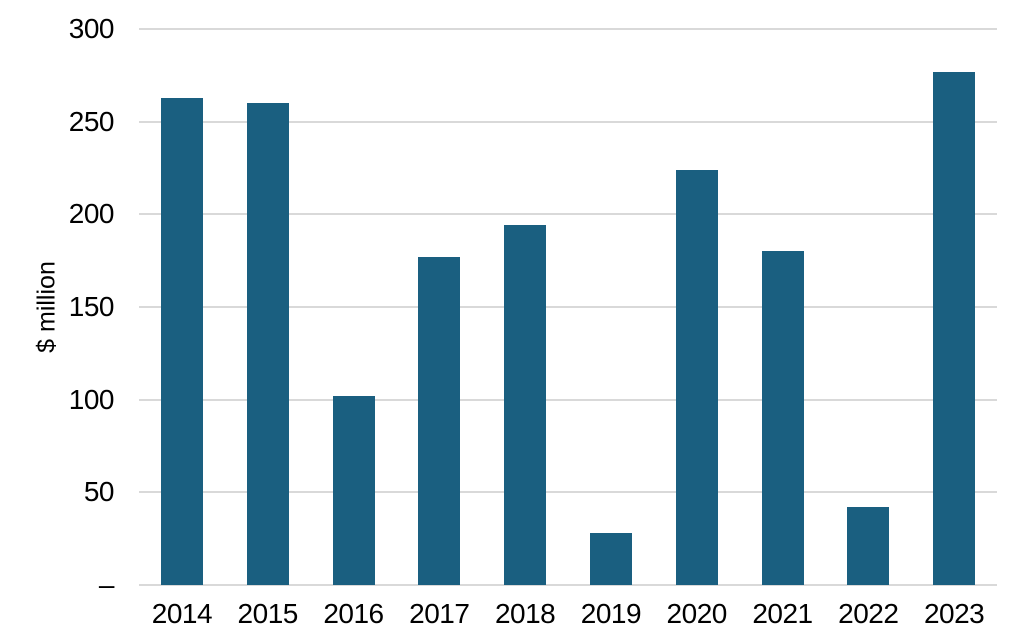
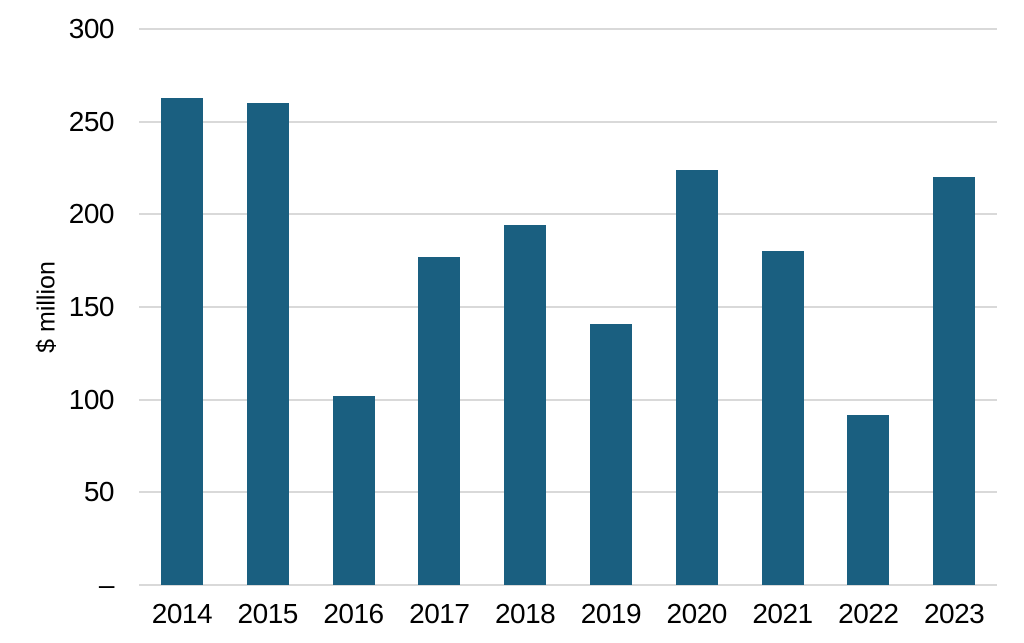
2019: 28 -> 141
2022: 42 -> 92
2023: 277 -> 220
